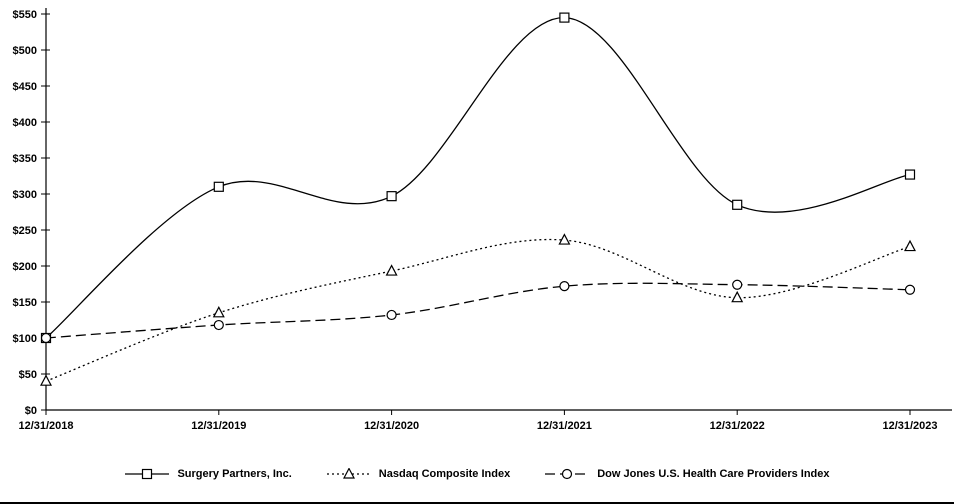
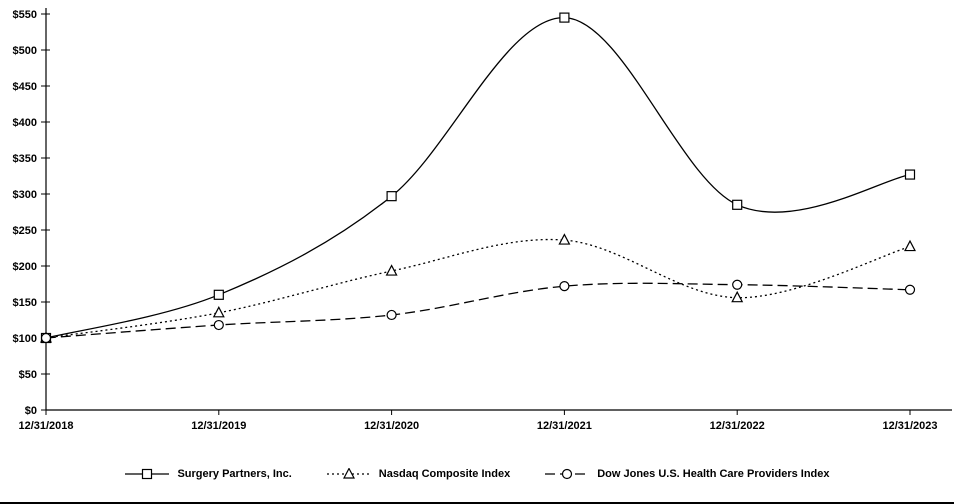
Nasdaq Composite Index/12/31/2018: $40 -> $100
Surgery Partners, Inc./12/31/2019: $310 -> $160
